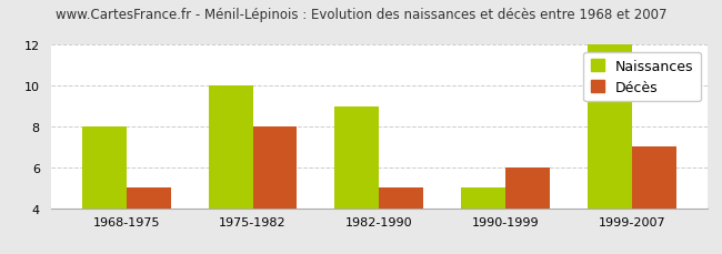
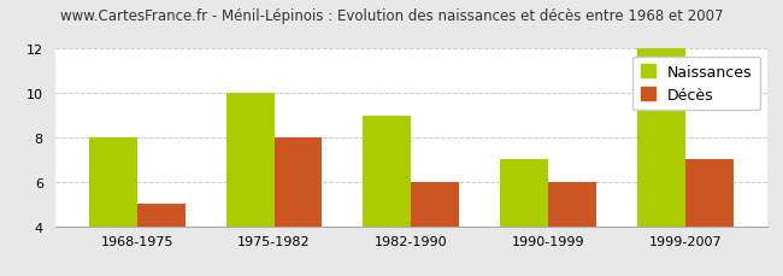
Décès/1982-1990: 5 -> 6
Naissances/1990-1999: 5 -> 7
